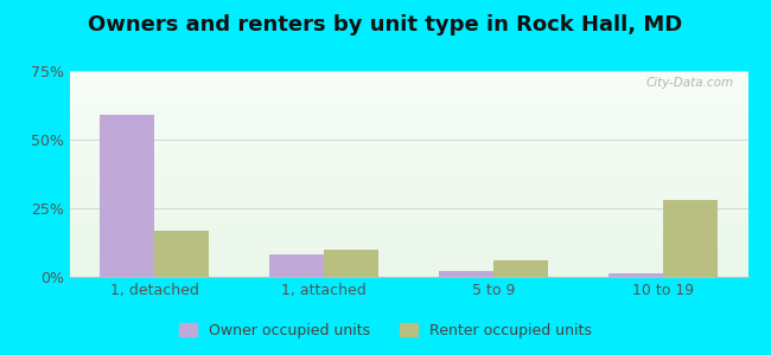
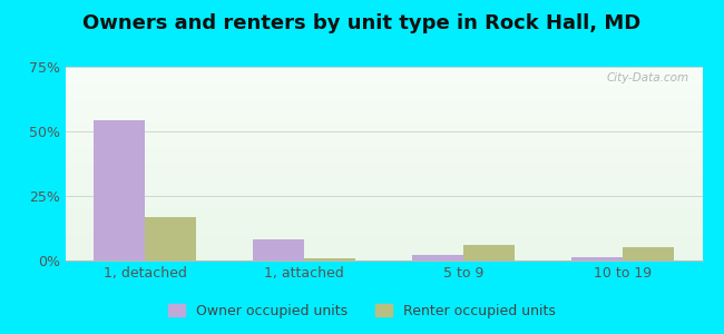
Owner occupied units/1, detached: 59.0% -> 54.5%
Renter occupied units/1, attached: 10% -> 1%
Renter occupied units/10 to 19: 28% -> 5%
